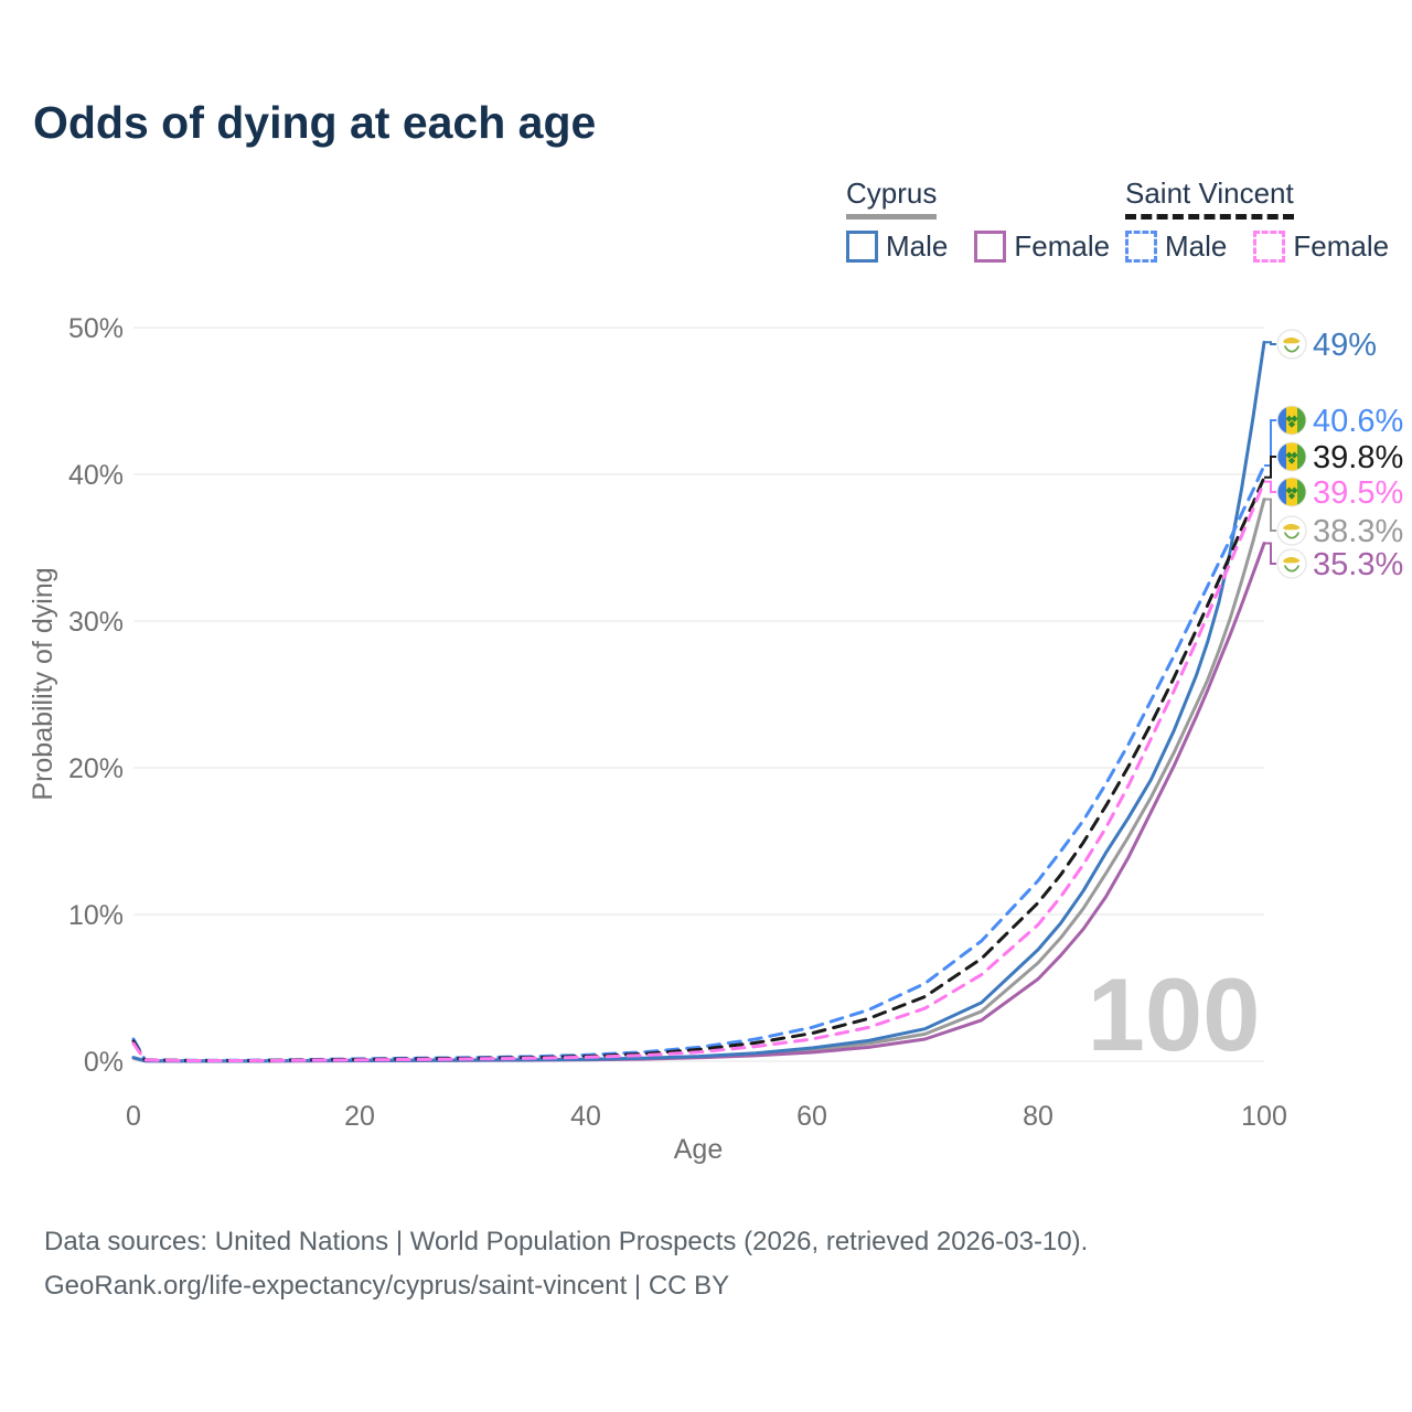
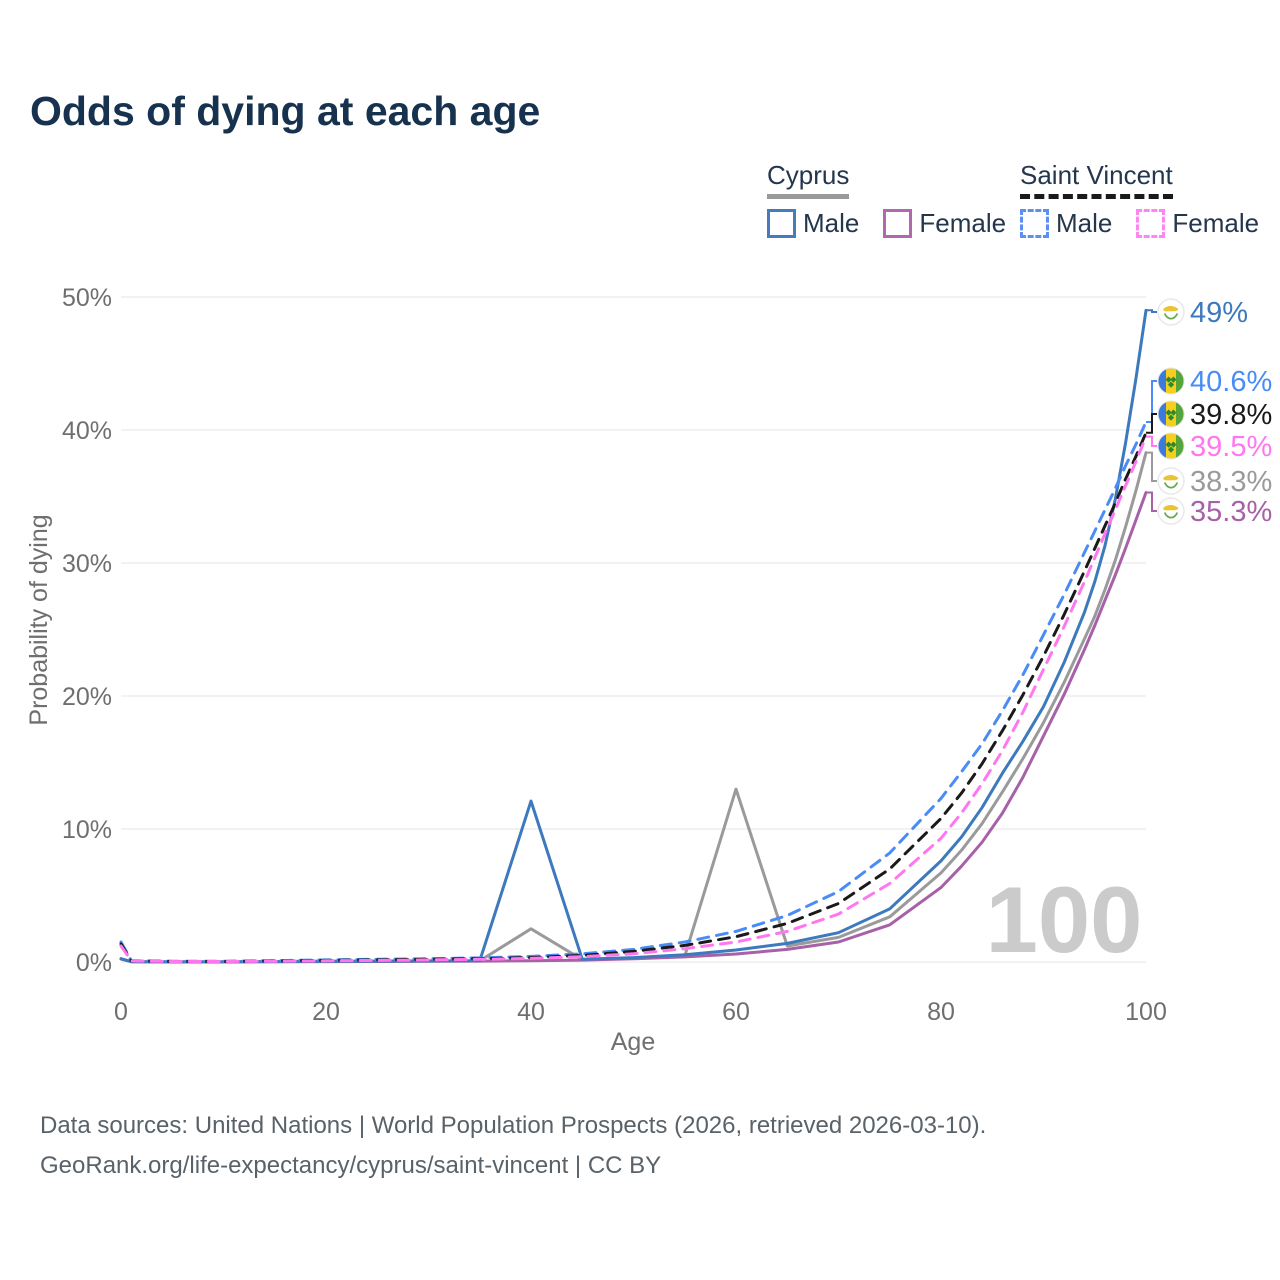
Cyprus/40: 0.1% -> 2.5%
Cyprus Male/40: 0.1% -> 12.1%
Cyprus/60: 0.8% -> 13.0%
